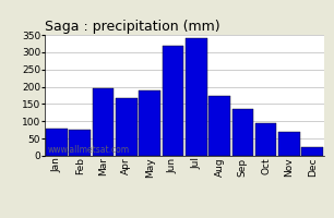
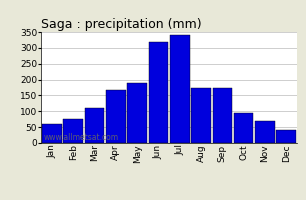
Jan: 80 -> 60
Mar: 195 -> 110
Sep: 135 -> 173
Dec: 25 -> 42
